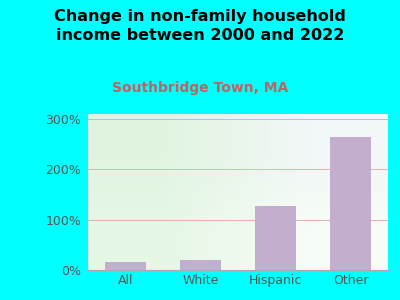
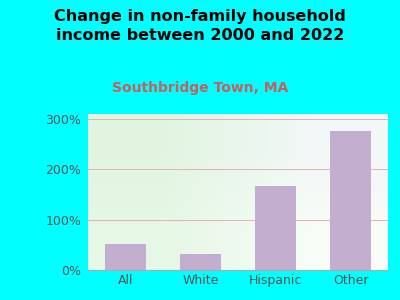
All: 15% -> 52%
White: 20% -> 32%
Hispanic: 127% -> 166%
Other: 265% -> 276%
